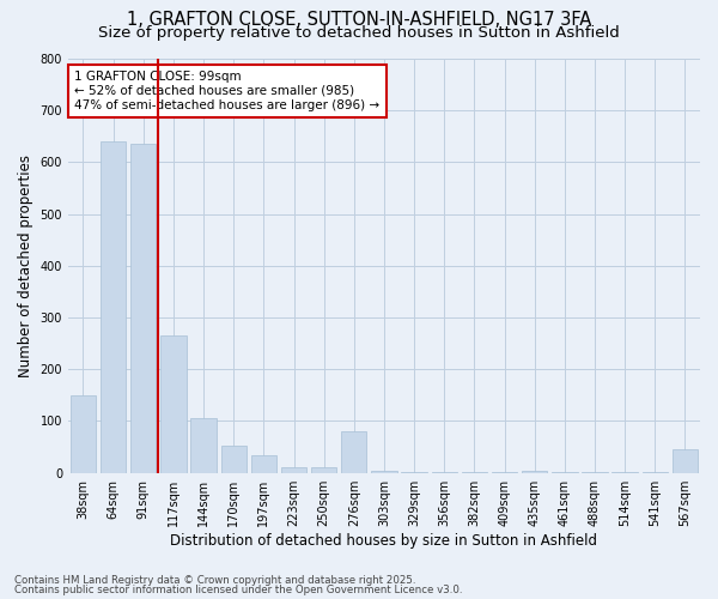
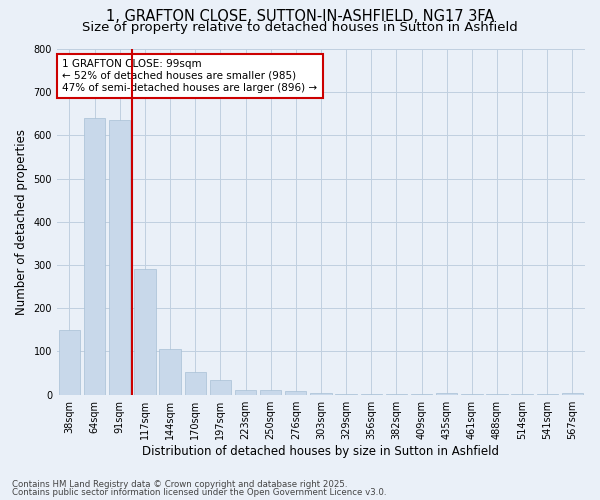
117sqm: 265 -> 290
276sqm: 80 -> 8
567sqm: 45 -> 4
